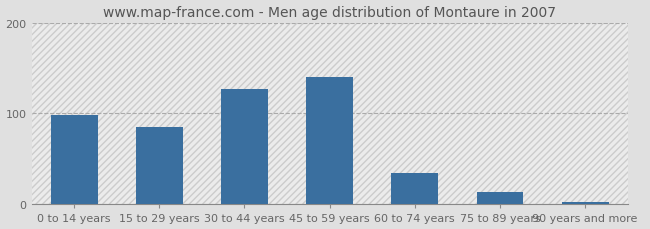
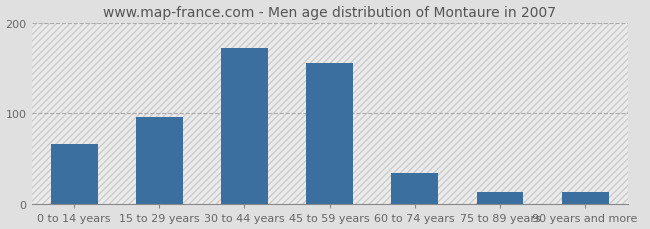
0 to 14 years: 98 -> 66
15 to 29 years: 85 -> 96
30 to 44 years: 127 -> 172
45 to 59 years: 140 -> 156
90 years and more: 3 -> 14
